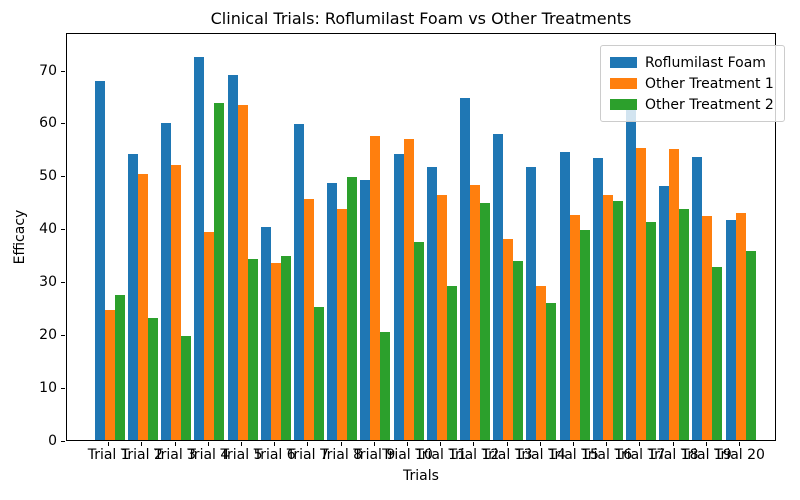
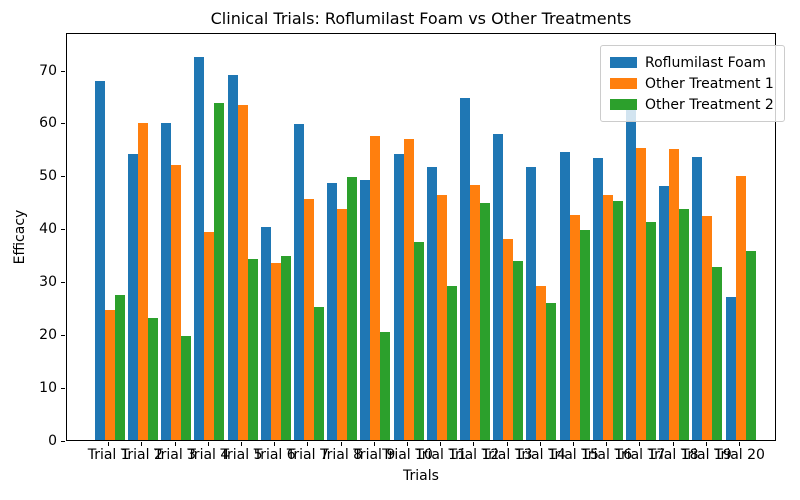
Other Treatment 1/Trial 2: 50 -> 60
Roflumilast Foam/Trial 20: 42 -> 27
Other Treatment 1/Trial 20: 43 -> 50
